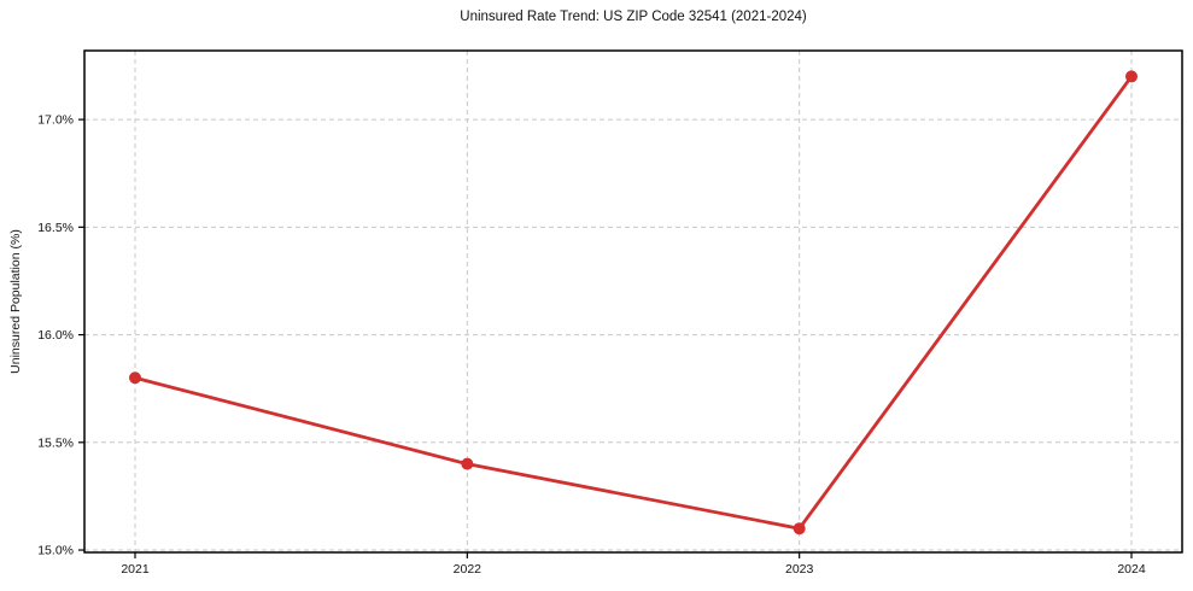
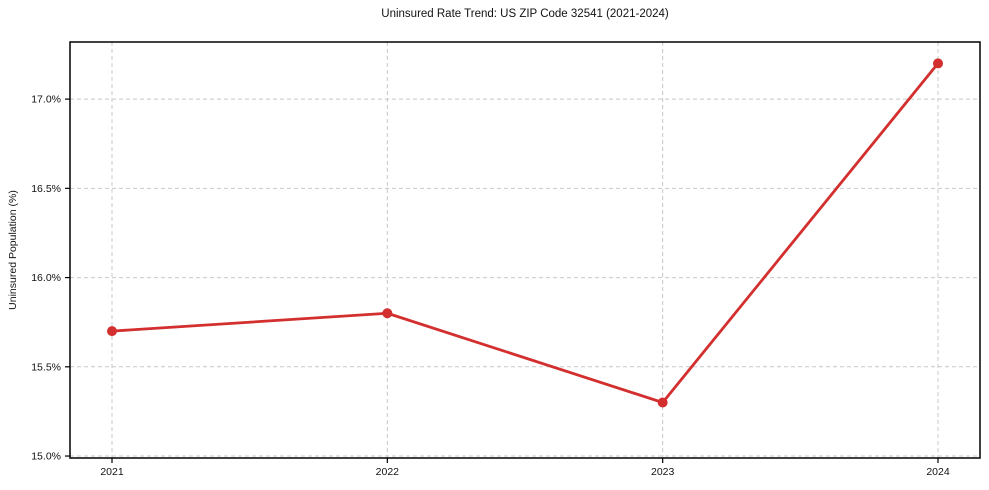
2021: 15.8% -> 15.7%
2022: 15.4% -> 15.8%
2023: 15.1% -> 15.3%
